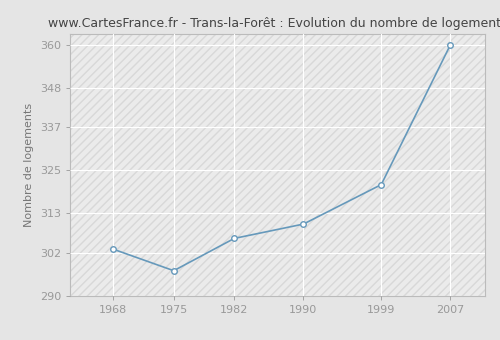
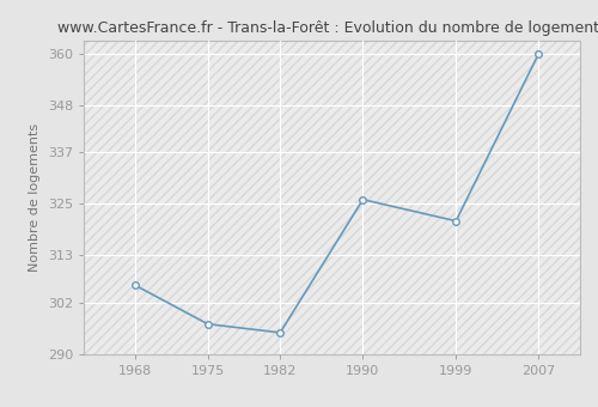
1968: 303 -> 306
1982: 306 -> 295
1990: 310 -> 326
